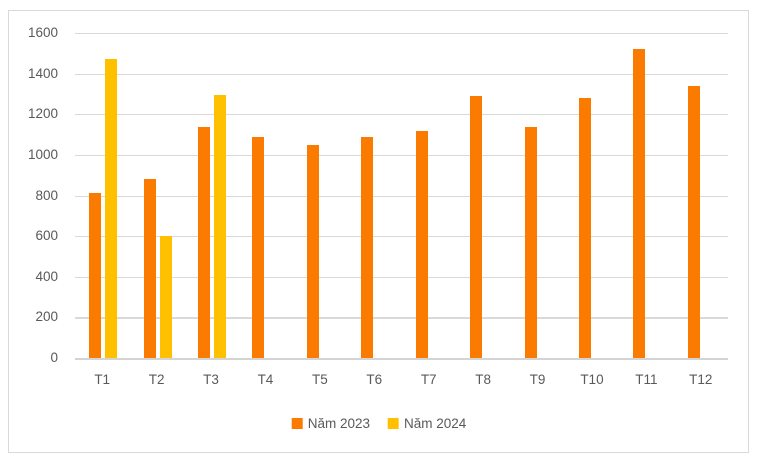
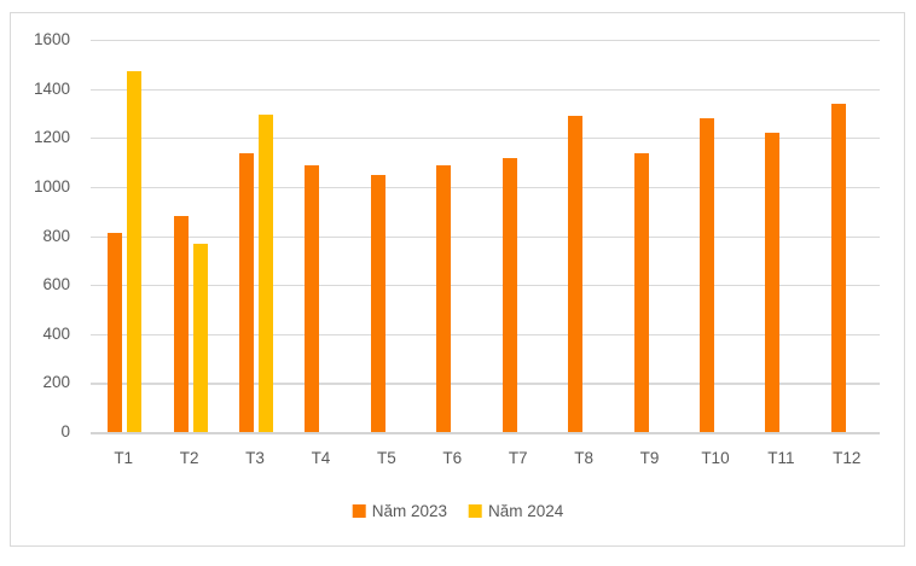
Năm 2024/T2: 600 -> 770
Năm 2023/T11: 1520 -> 1220
